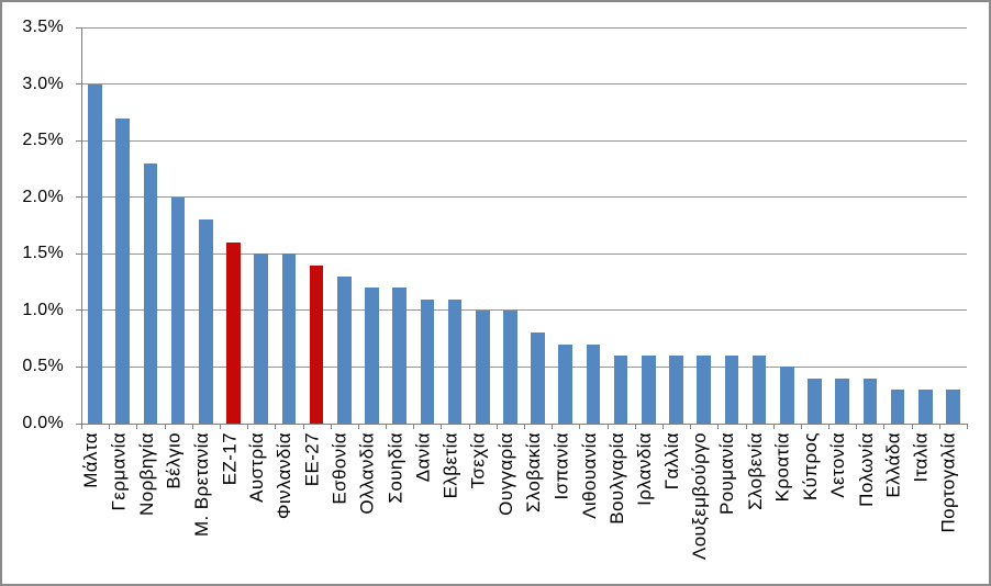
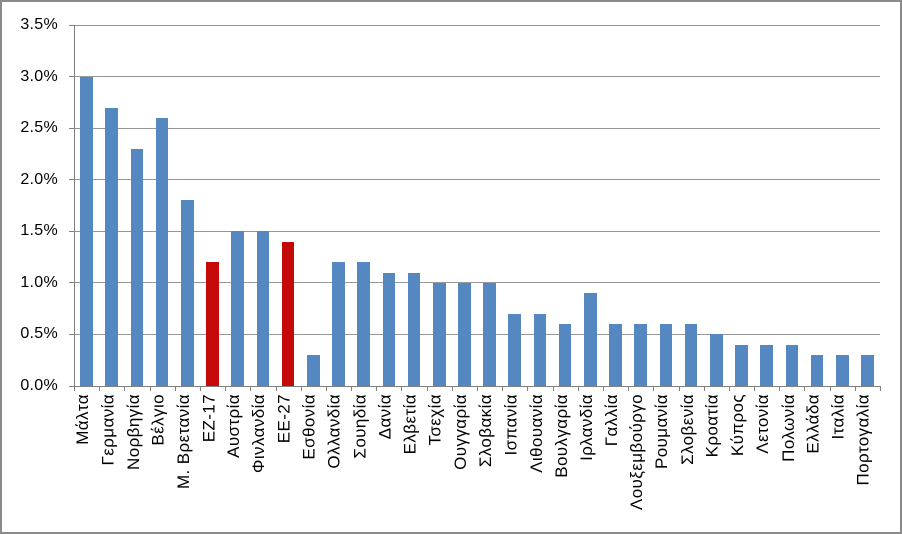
Βέλγιο: 2.0% -> 2.6%
ΕΖ-17: 1.6% -> 1.2%
Εσθονία: 1.3% -> 0.3%
Σλοβακία: 0.8% -> 1.0%
Ιρλανδία: 0.6% -> 0.9%
